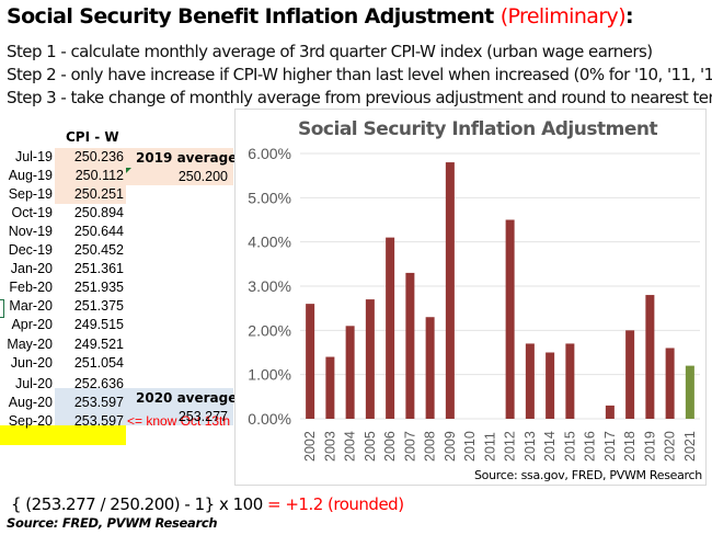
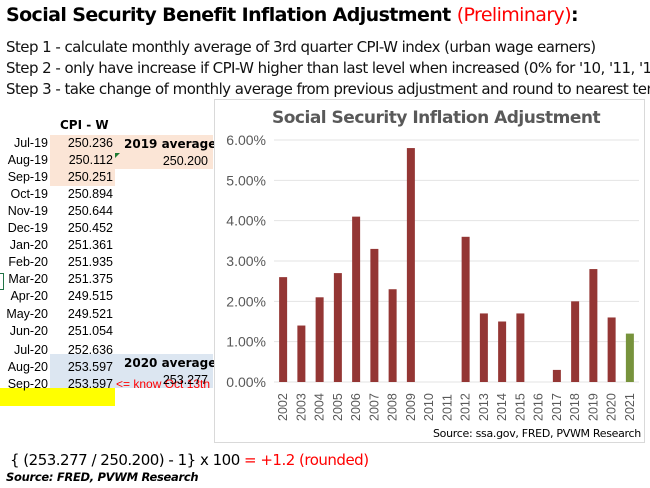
2012: 4.5% -> 3.6%
